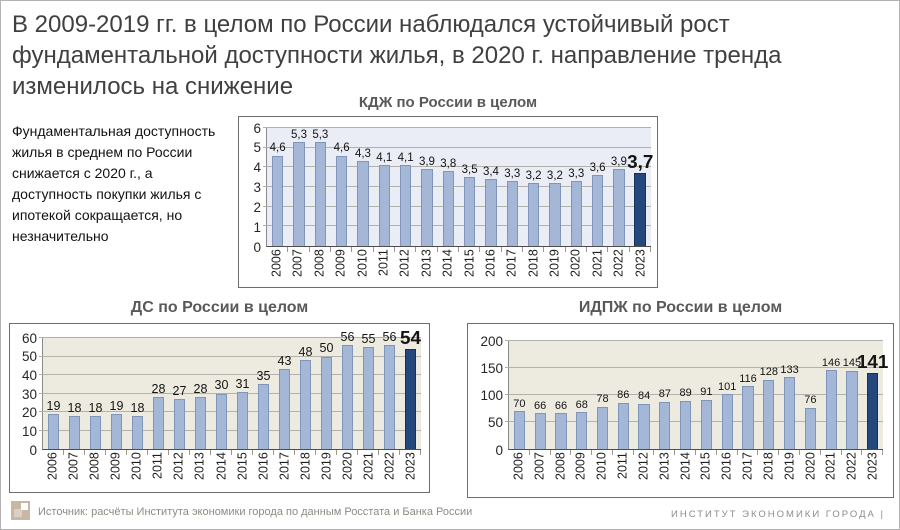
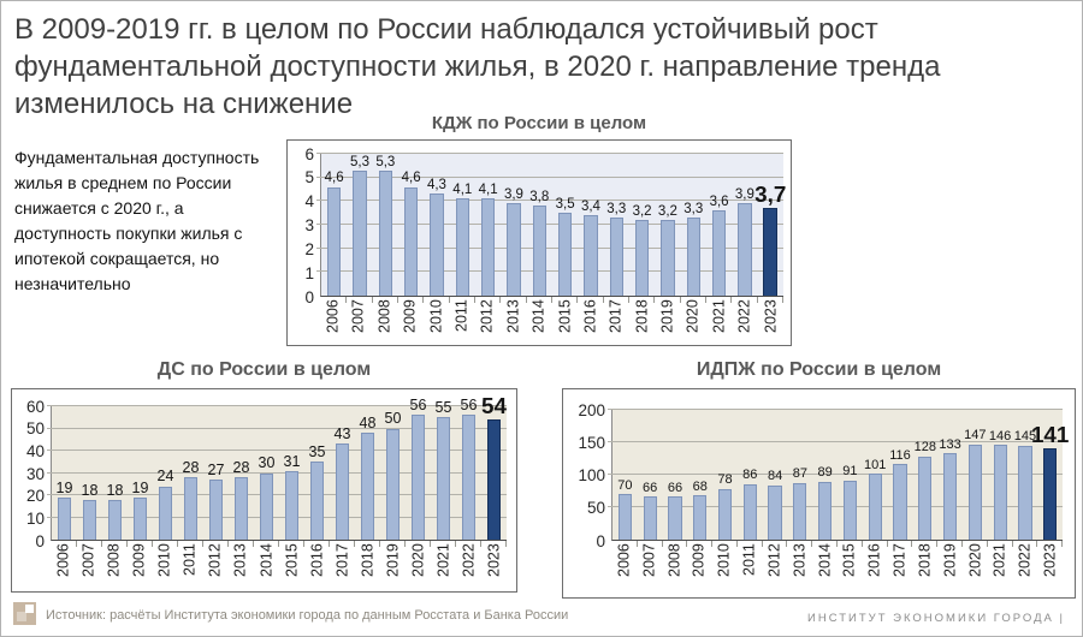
ДС по России в целом/2010: 18 -> 24
ИДПЖ по России в целом/2020: 76 -> 147
